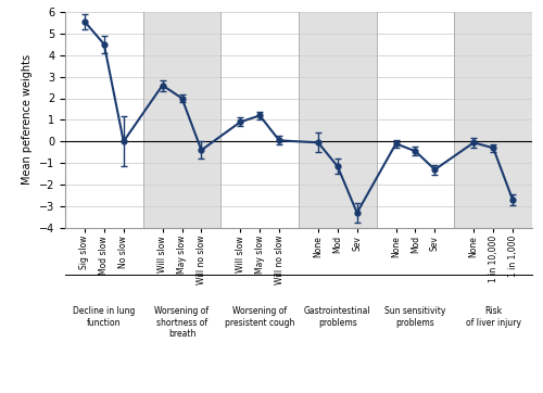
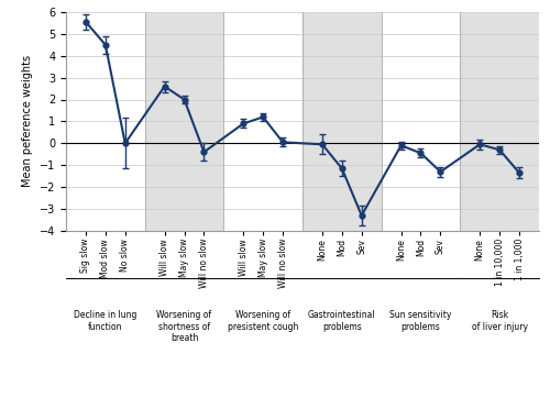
1 in 1,000: -2.7 -> -1.4
